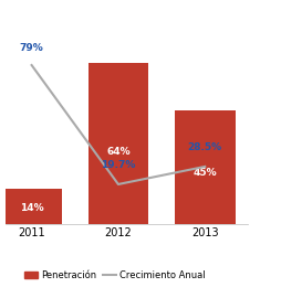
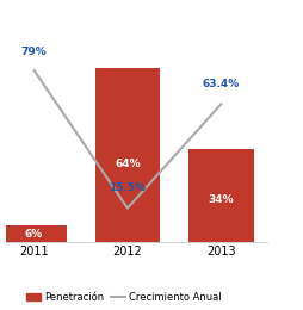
Penetración/2011: 14% -> 6%
Crecimiento Anual/2012: 19.7% -> 15.5%
Penetración/2013: 45% -> 34%
Crecimiento Anual/2013: 28.5% -> 63.4%
